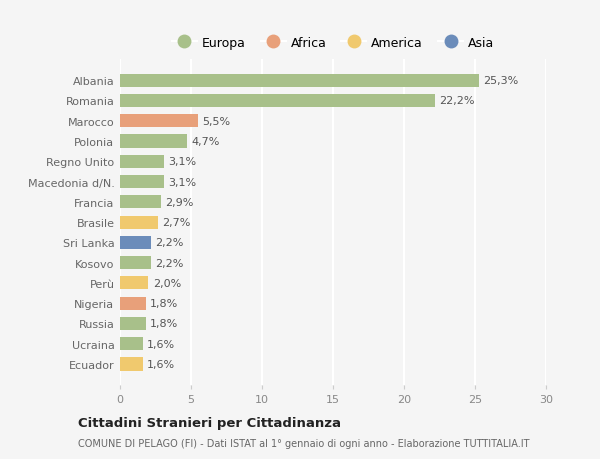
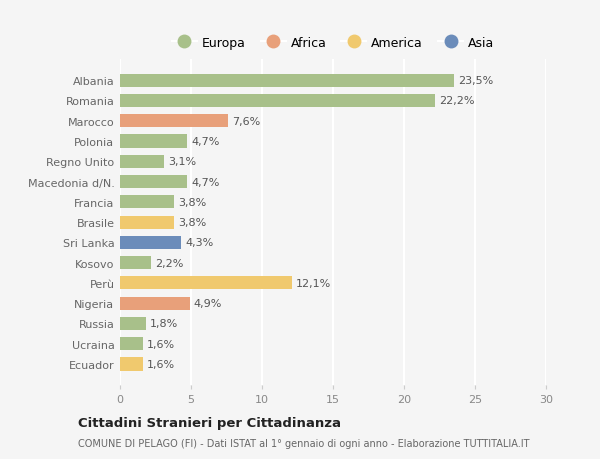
Albania: 25,3% -> 23,5%
Marocco: 5,5% -> 7,6%
Macedonia d/N.: 3,1% -> 4,7%
Francia: 2,9% -> 3,8%
Brasile: 2,7% -> 3,8%
Sri Lanka: 2,2% -> 4,3%
Perù: 2,0% -> 12,1%
Nigeria: 1,8% -> 4,9%
